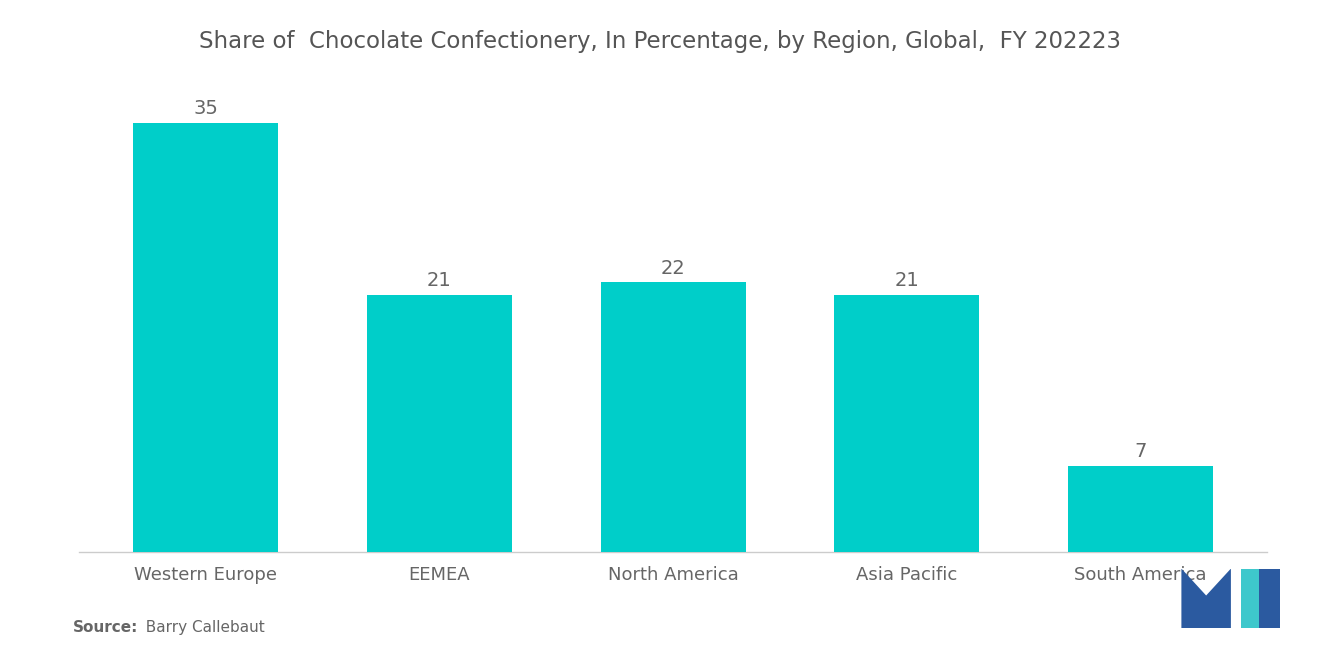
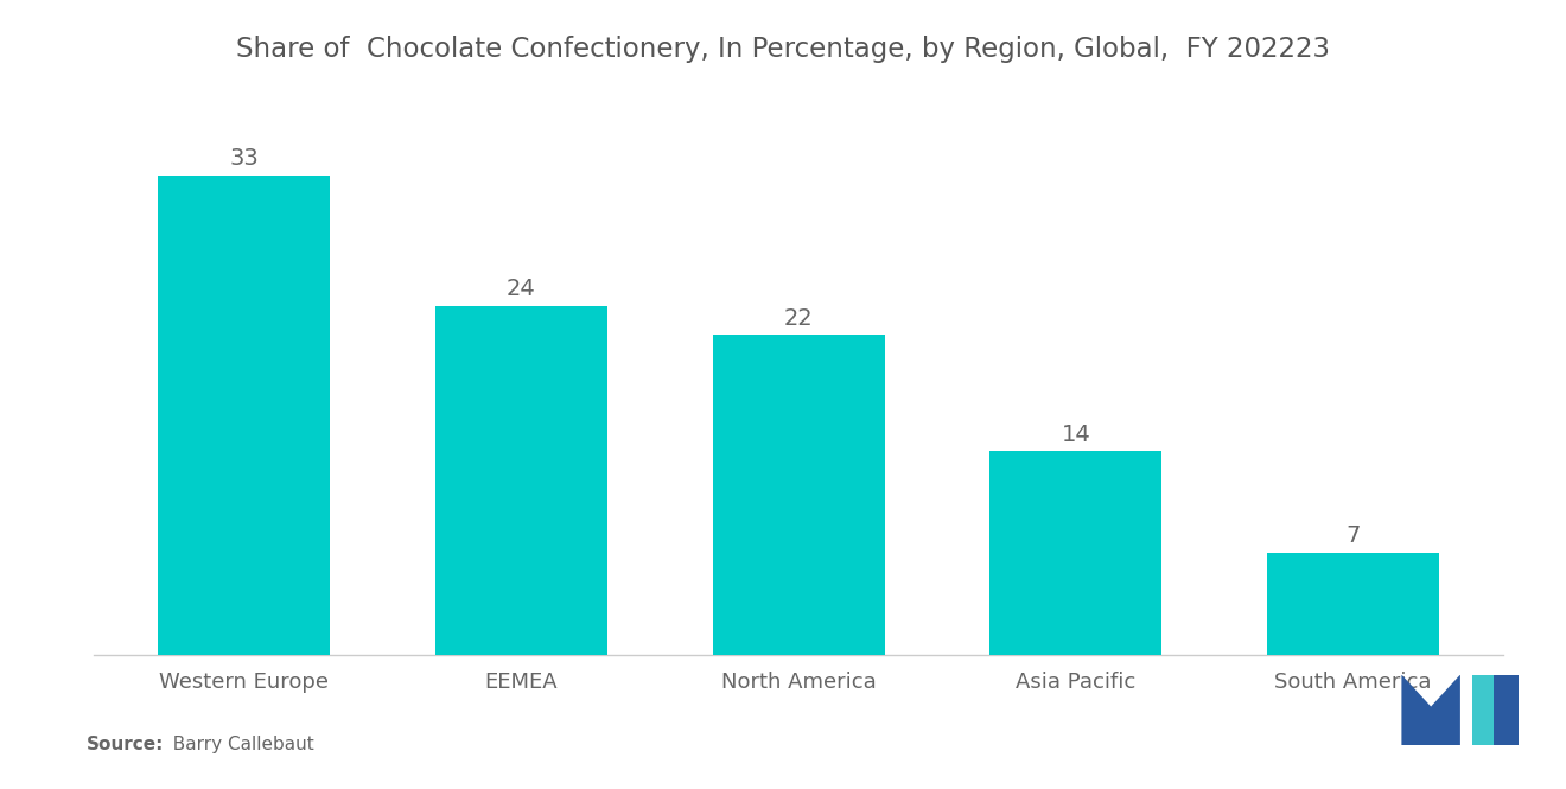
Western Europe: 35 -> 33
EEMEA: 21 -> 24
Asia Pacific: 21 -> 14
